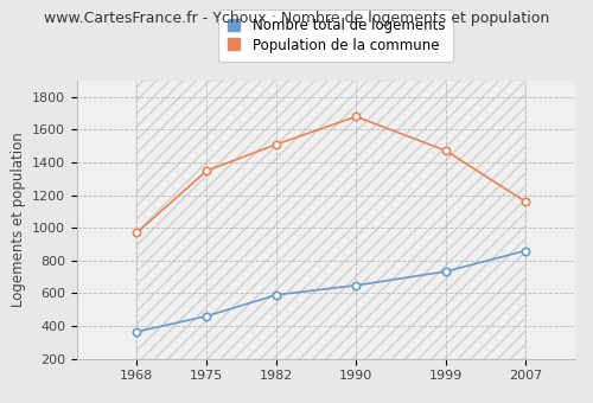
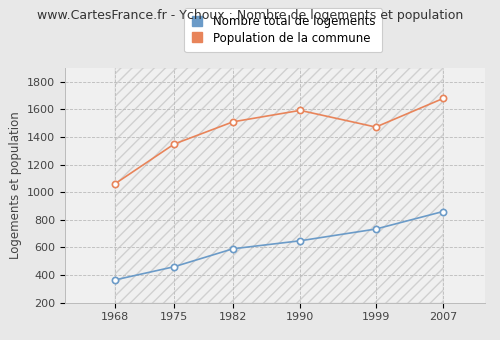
Population de la commune/1968: 970 -> 1060
Population de la commune/1990: 1680 -> 1590
Population de la commune/2007: 1160 -> 1680
